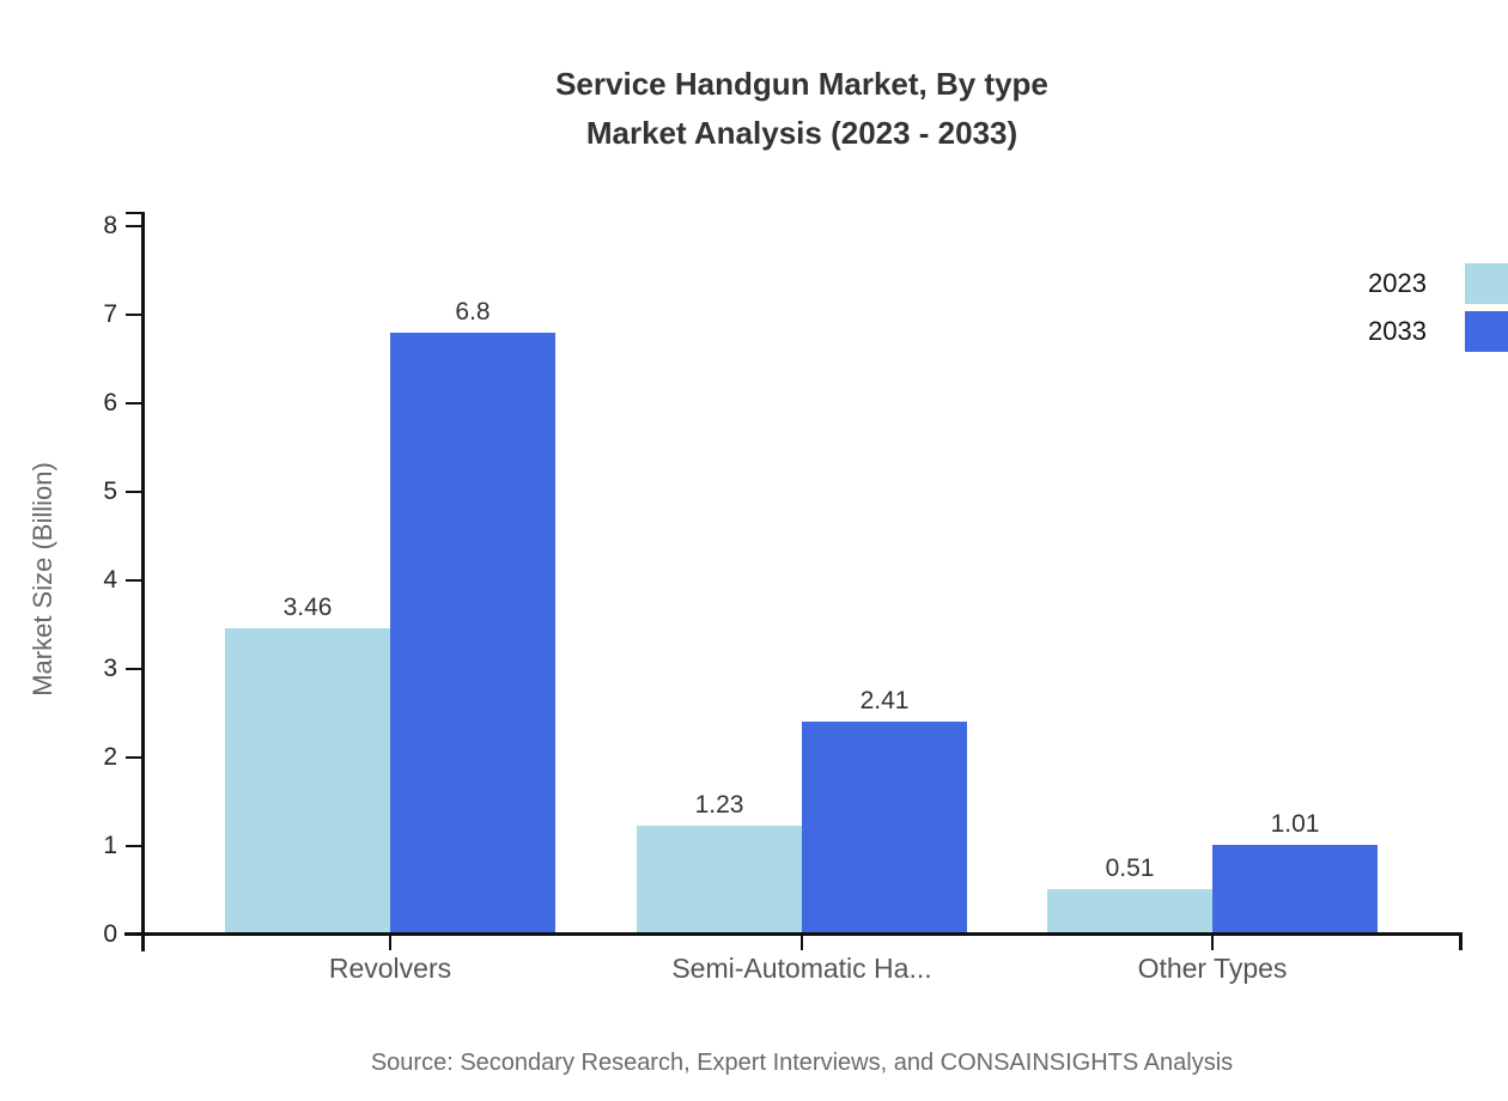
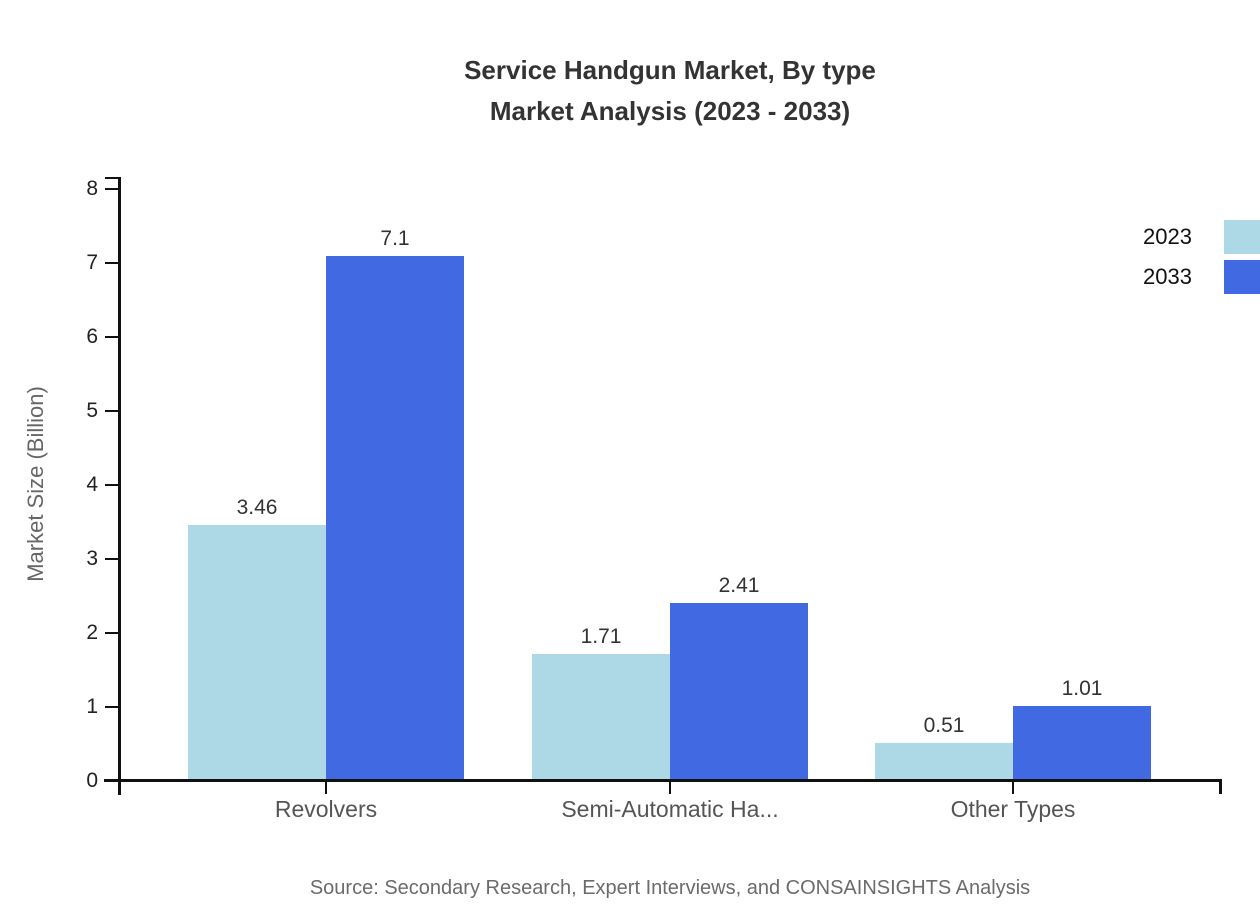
2033/Revolvers: 6.8 -> 7.1
2023/Semi-Automatic Ha...: 1.23 -> 1.71
